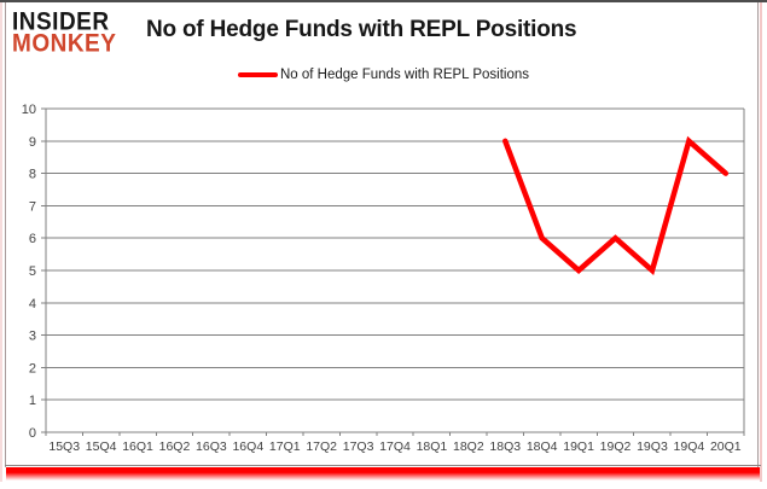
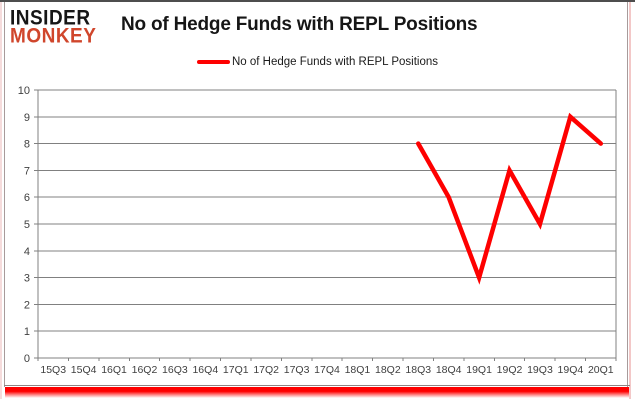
18Q3: 9 -> 8
19Q1: 5 -> 3
19Q2: 6 -> 7
